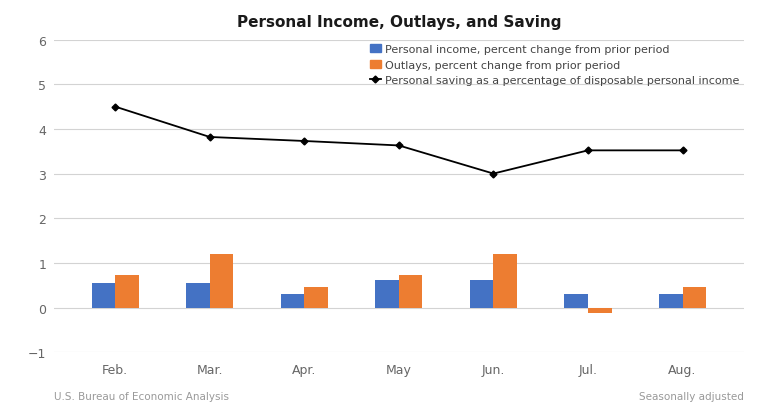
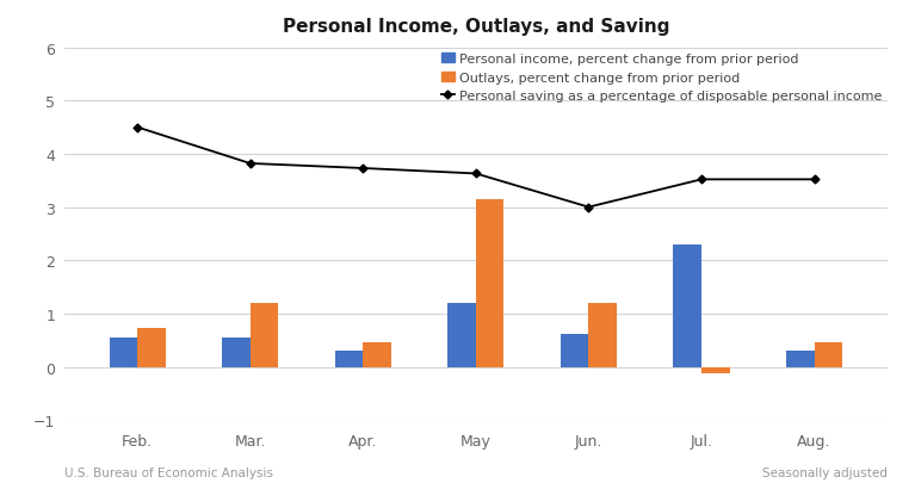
Personal income, percent change from prior period/May: 0.62 -> 1.20
Outlays, percent change from prior period/May: 0.72 -> 3.15
Personal income, percent change from prior period/Jul.: 0.30 -> 2.30
